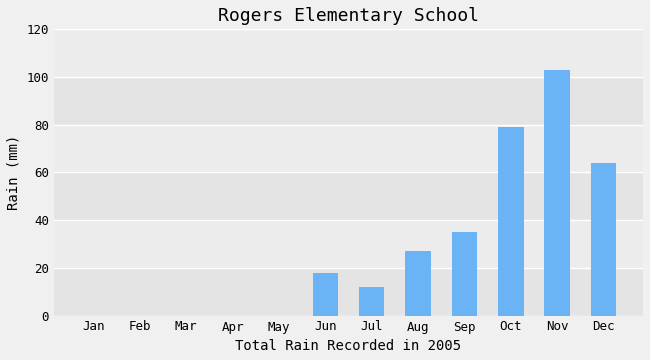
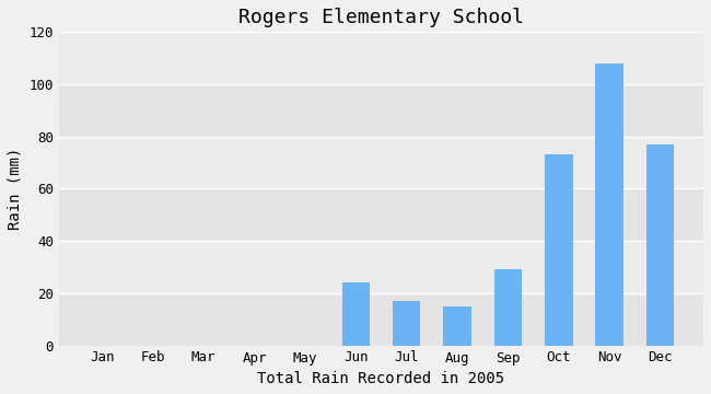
Jun: 18 -> 24
Jul: 12 -> 17
Aug: 27 -> 15
Sep: 35 -> 29
Oct: 79 -> 73
Nov: 103 -> 108
Dec: 64 -> 77
